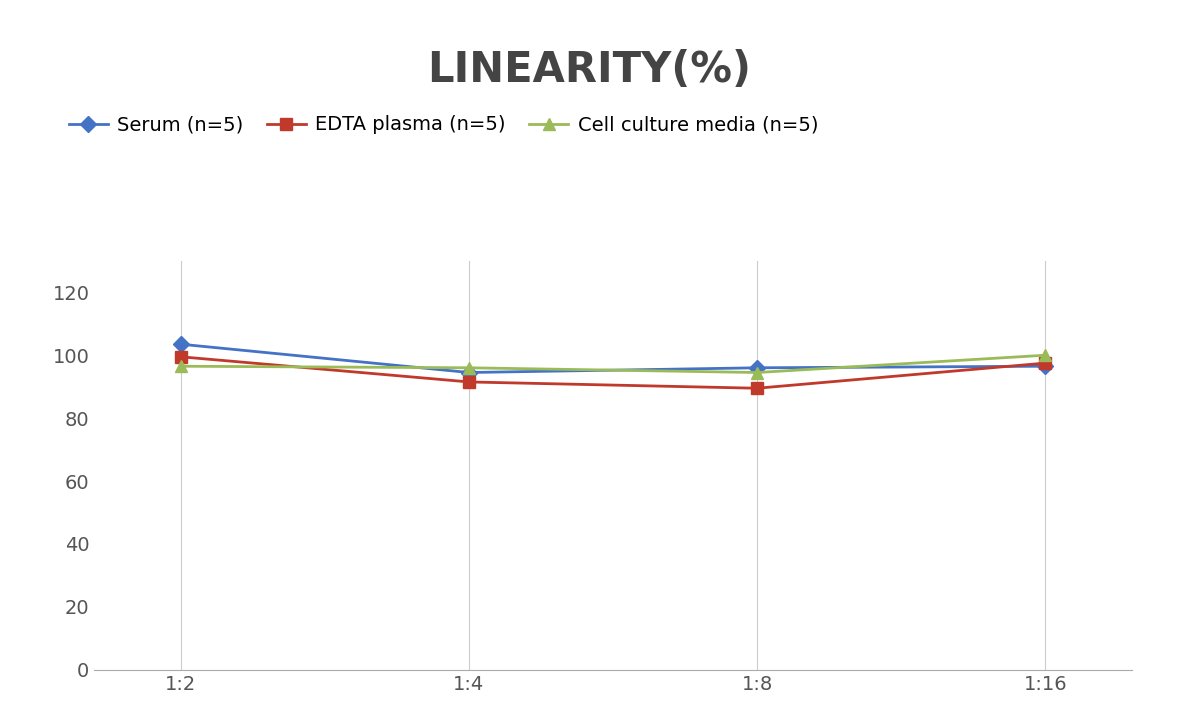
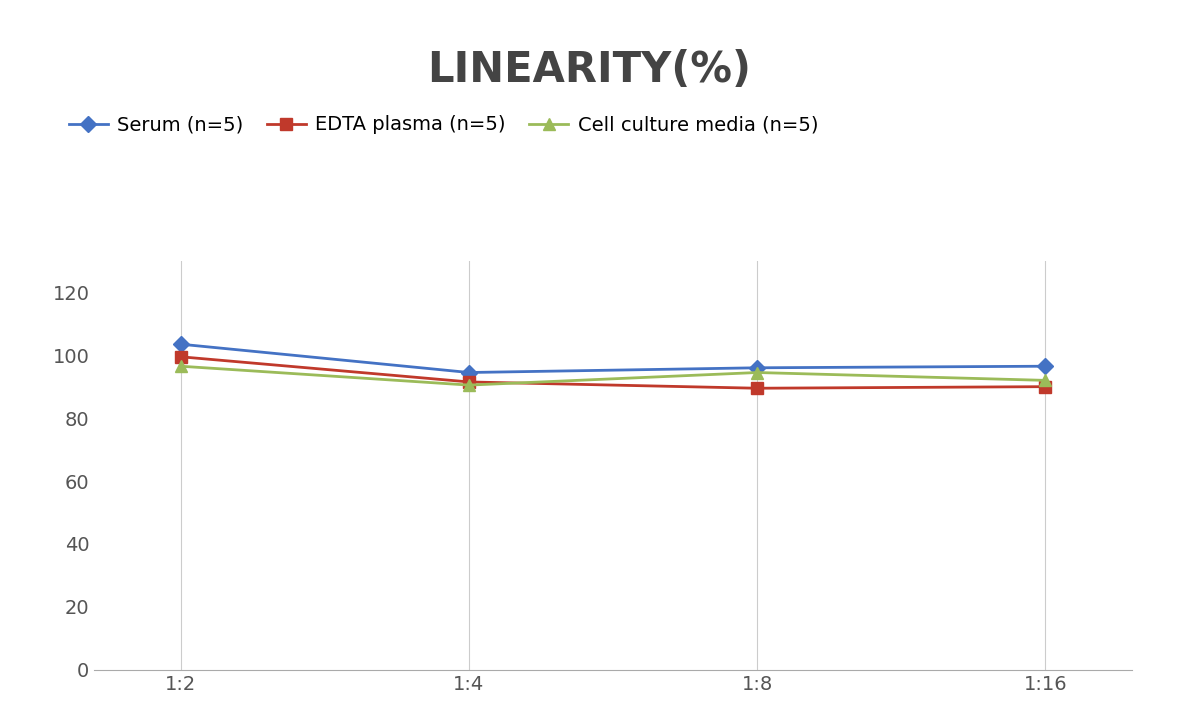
Cell culture media (n=5)/1:4: 96.0 -> 90.5
EDTA plasma (n=5)/1:16: 97.5 -> 90.0
Cell culture media (n=5)/1:16: 100.0 -> 92.0
